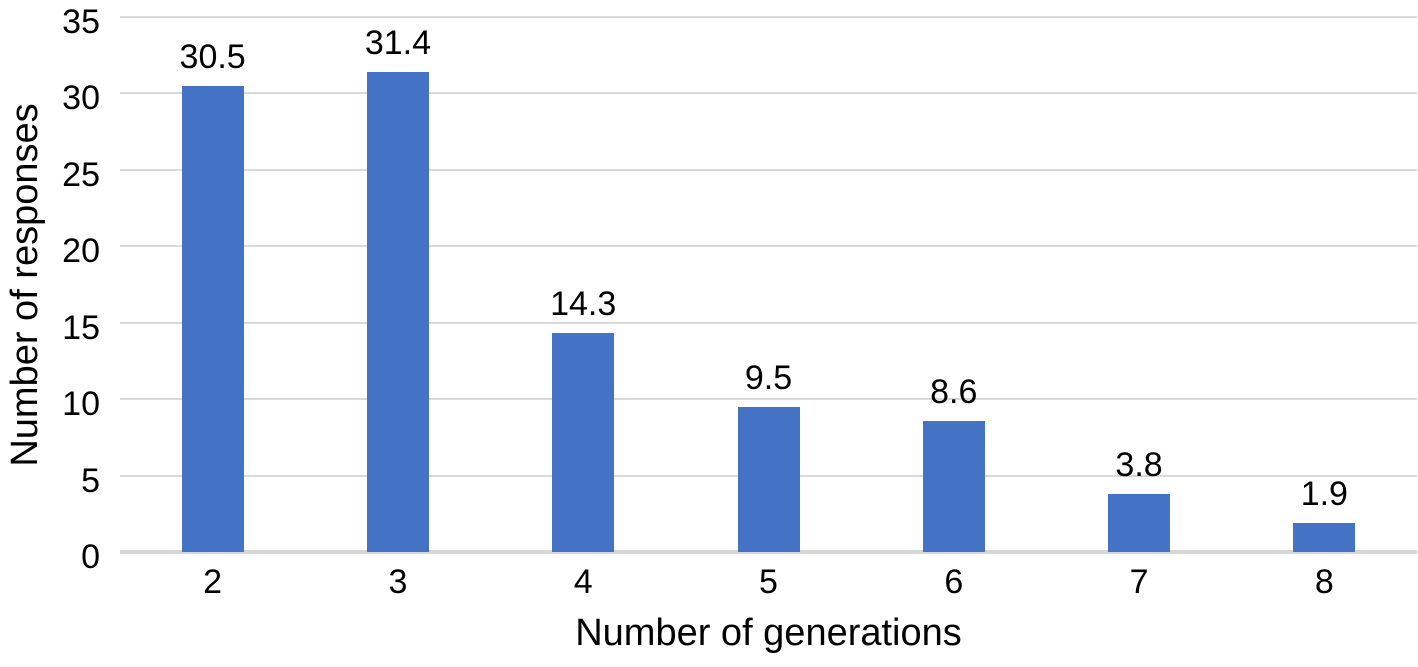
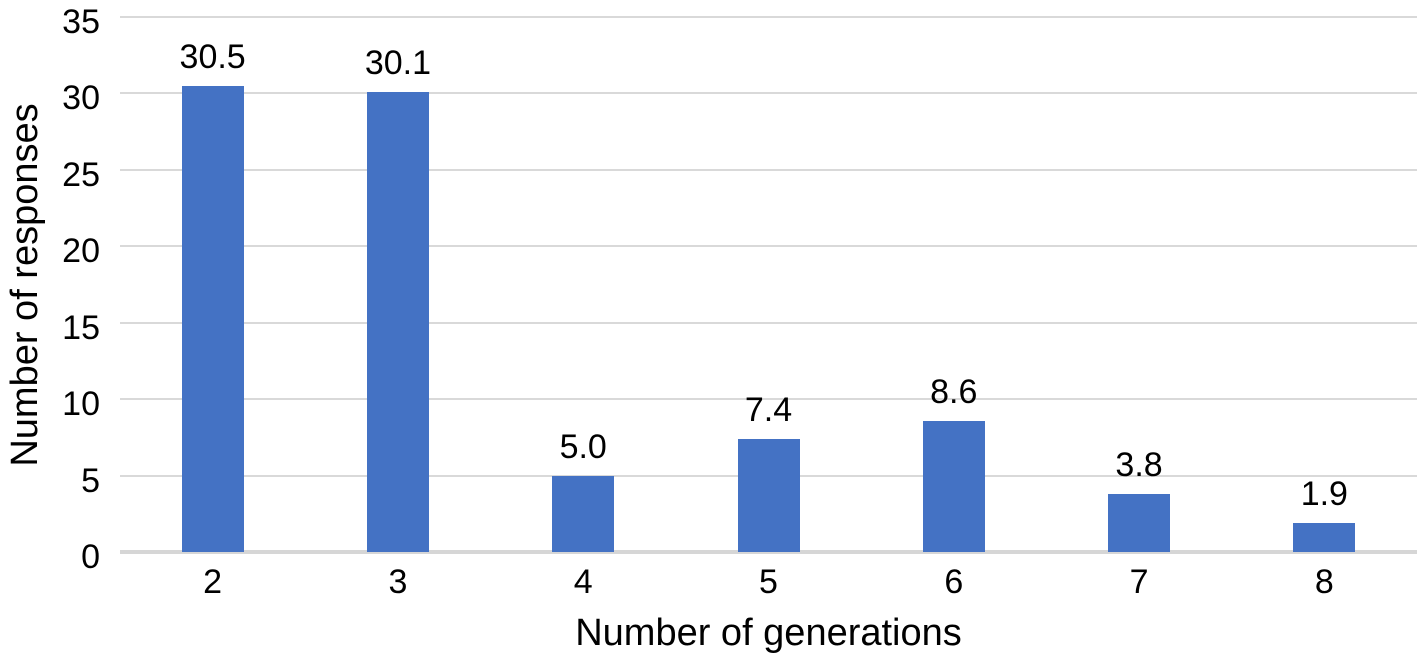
3: 31.4 -> 30.1
4: 14.3 -> 5.0
5: 9.5 -> 7.4
